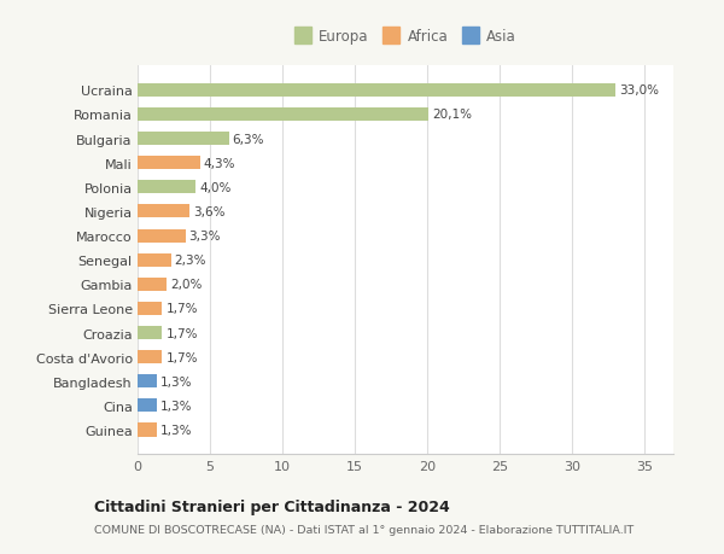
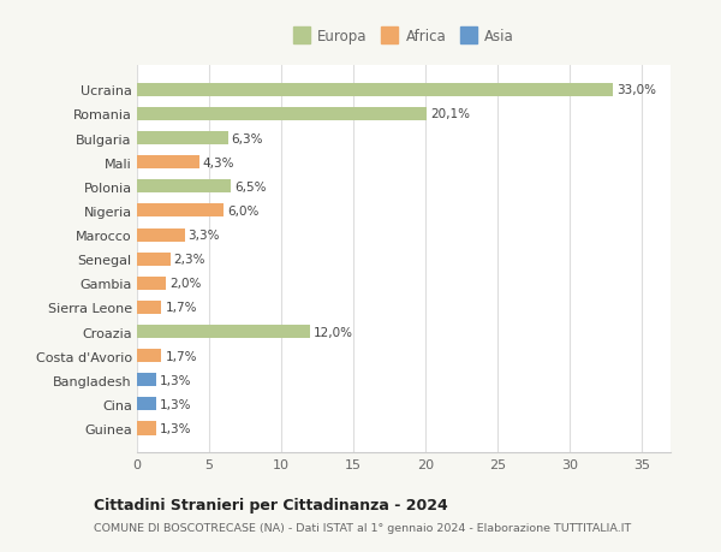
Polonia: 4,0% -> 6,5%
Nigeria: 3,6% -> 6,0%
Croazia: 1,7% -> 12,0%
